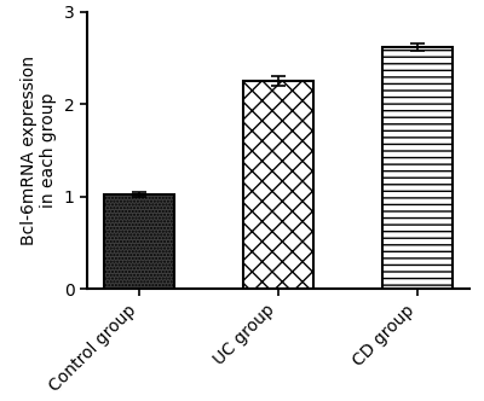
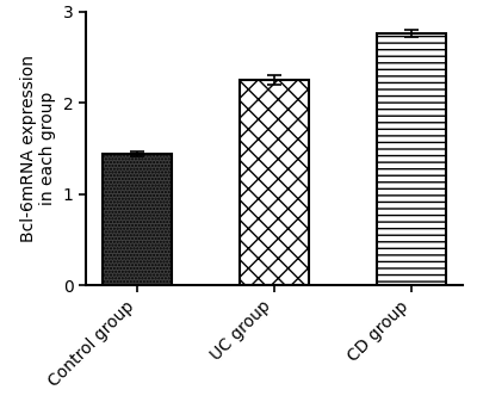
Control group: 1.02 -> 1.44
CD group: 2.62 -> 2.76
